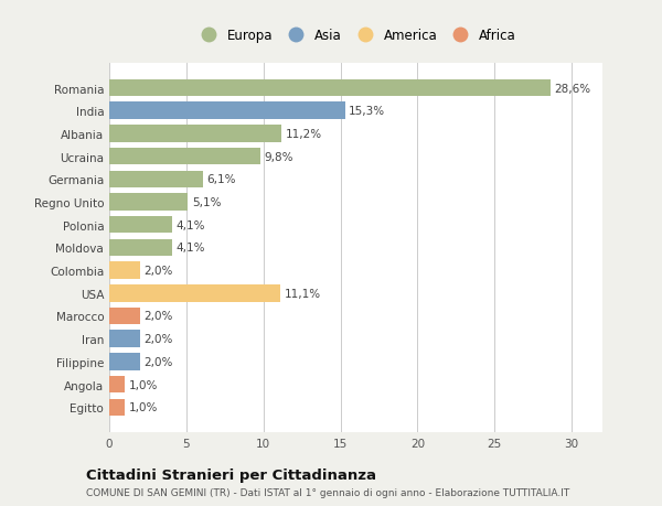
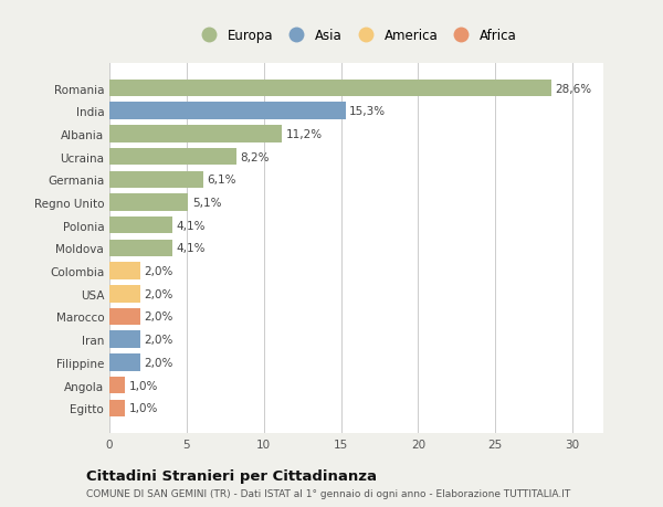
Ucraina: 9,8% -> 8,2%
USA: 11,1% -> 2,0%
